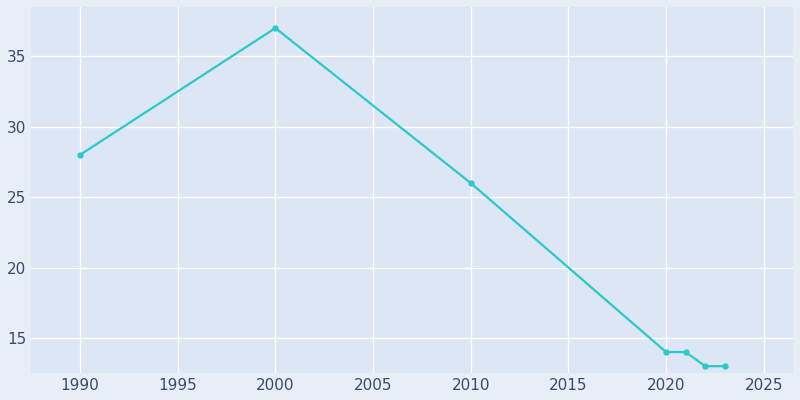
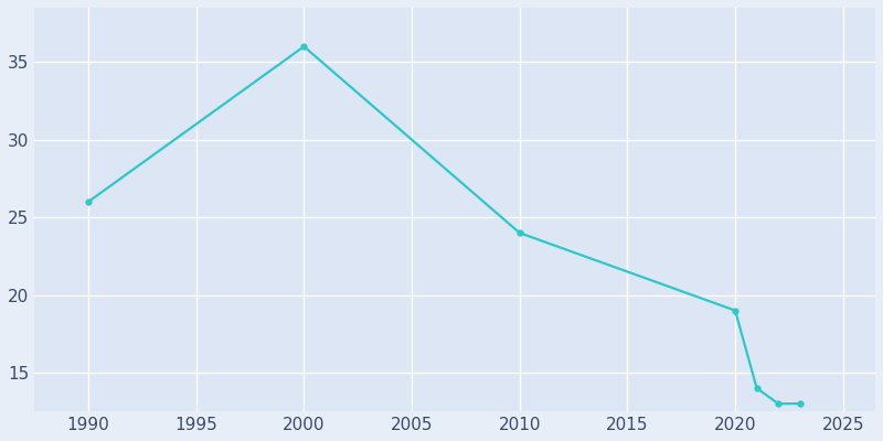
1990: 28 -> 26
2000: 37 -> 36
2010: 26 -> 24
2020: 14 -> 19
